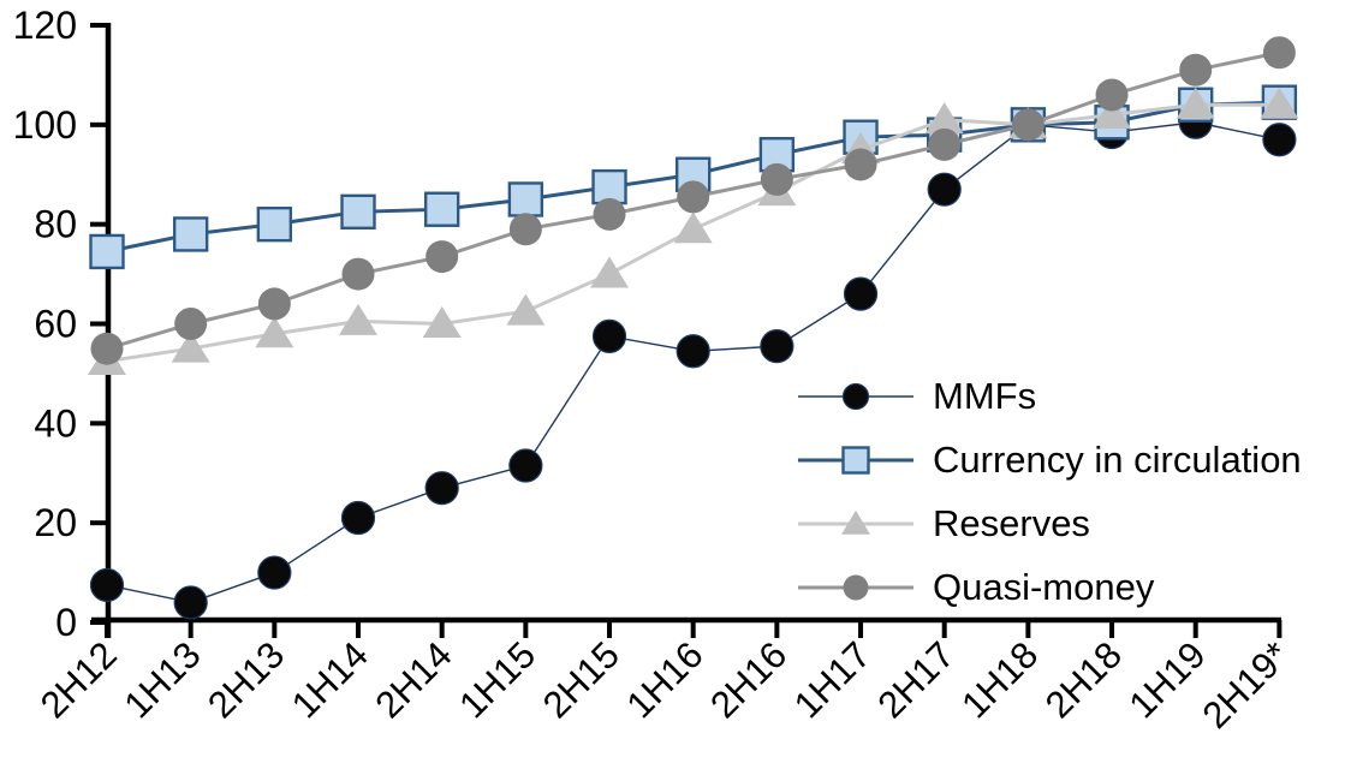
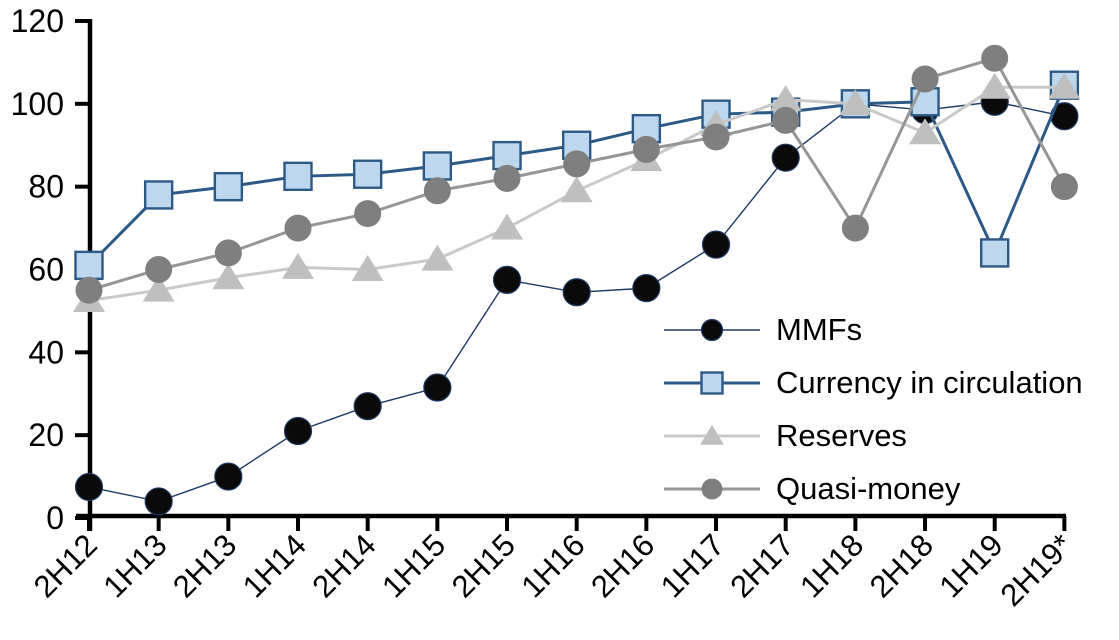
Currency in circulation/2H12: 74 -> 61
Quasi-money/1H18: 100 -> 70
Reserves/2H18: 102 -> 93
Currency in circulation/1H19: 104 -> 64
Quasi-money/2H19*: 114 -> 80
